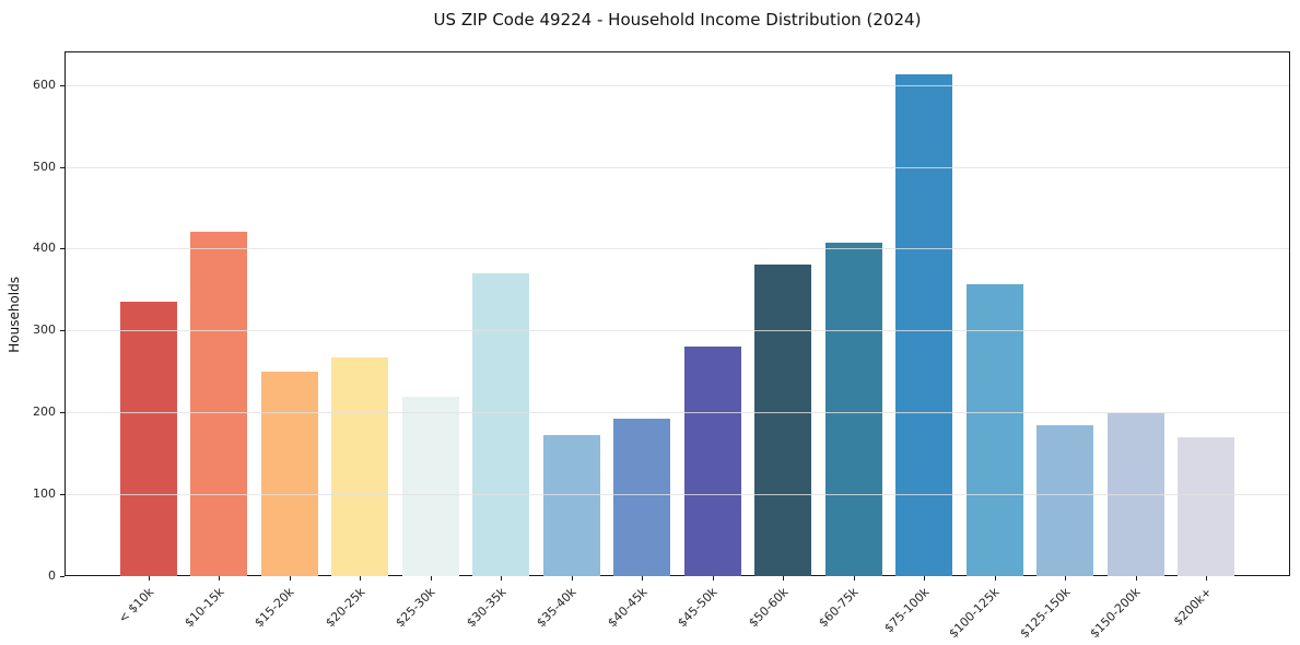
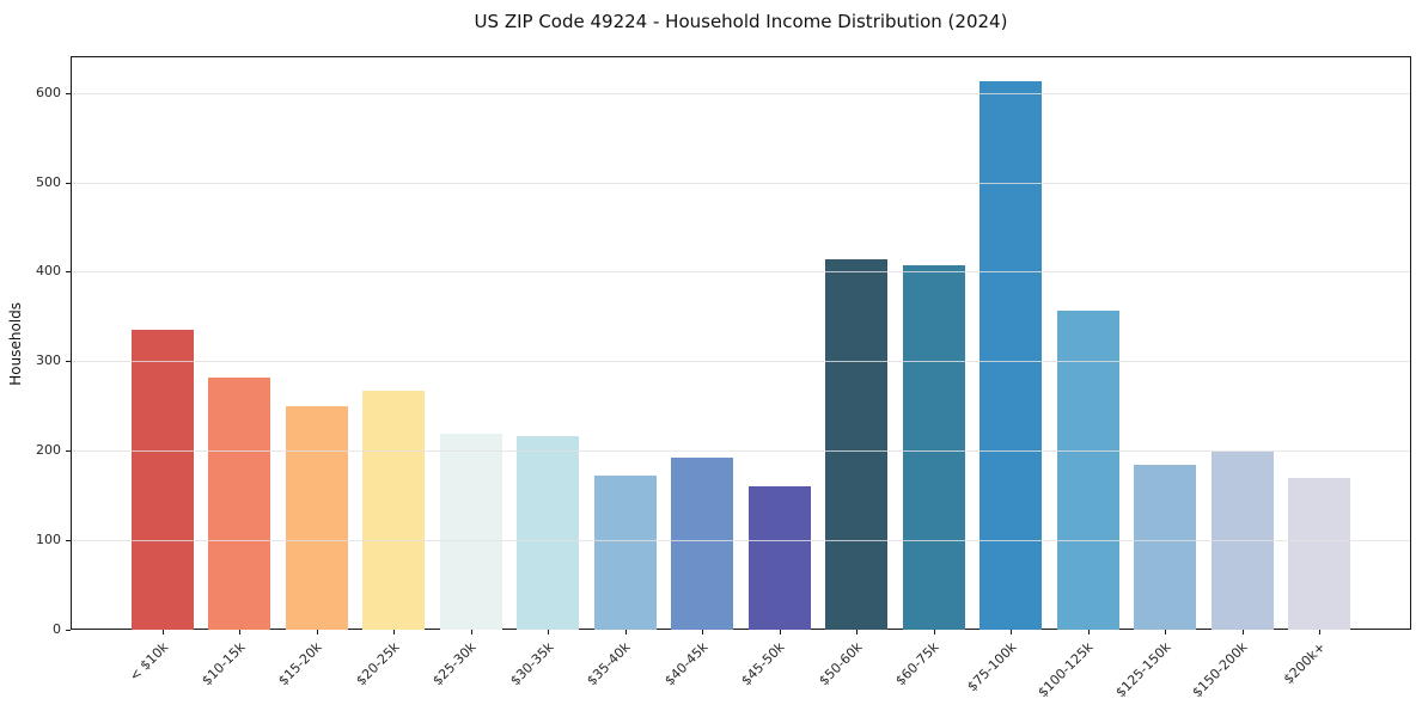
$10-15k: 420 -> 280
$30-35k: 370 -> 220
$45-50k: 280 -> 160
$50-60k: 380 -> 410
